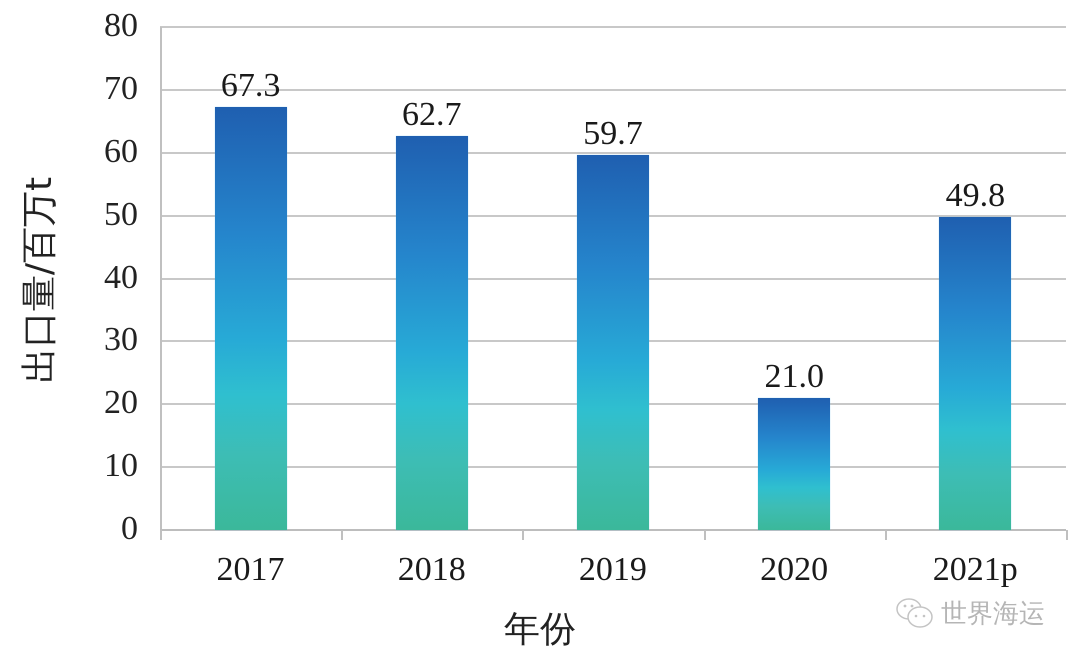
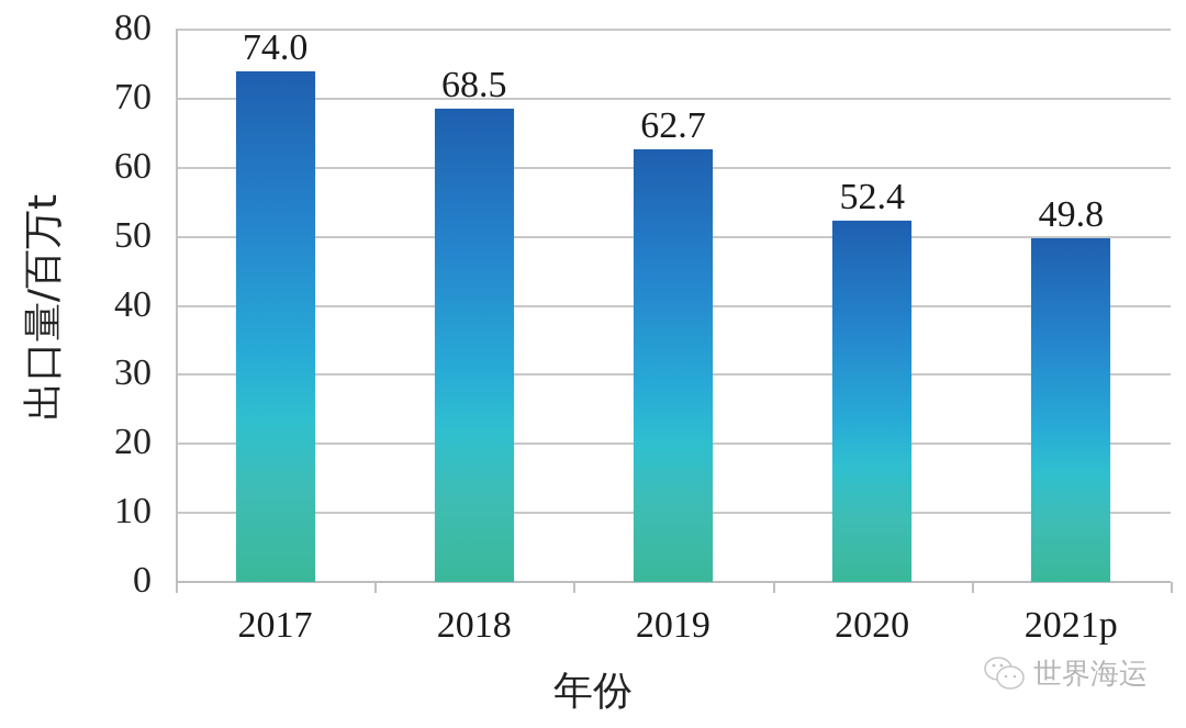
2017: 67.3 -> 74.0
2018: 62.7 -> 68.5
2019: 59.7 -> 62.7
2020: 21.0 -> 52.4
